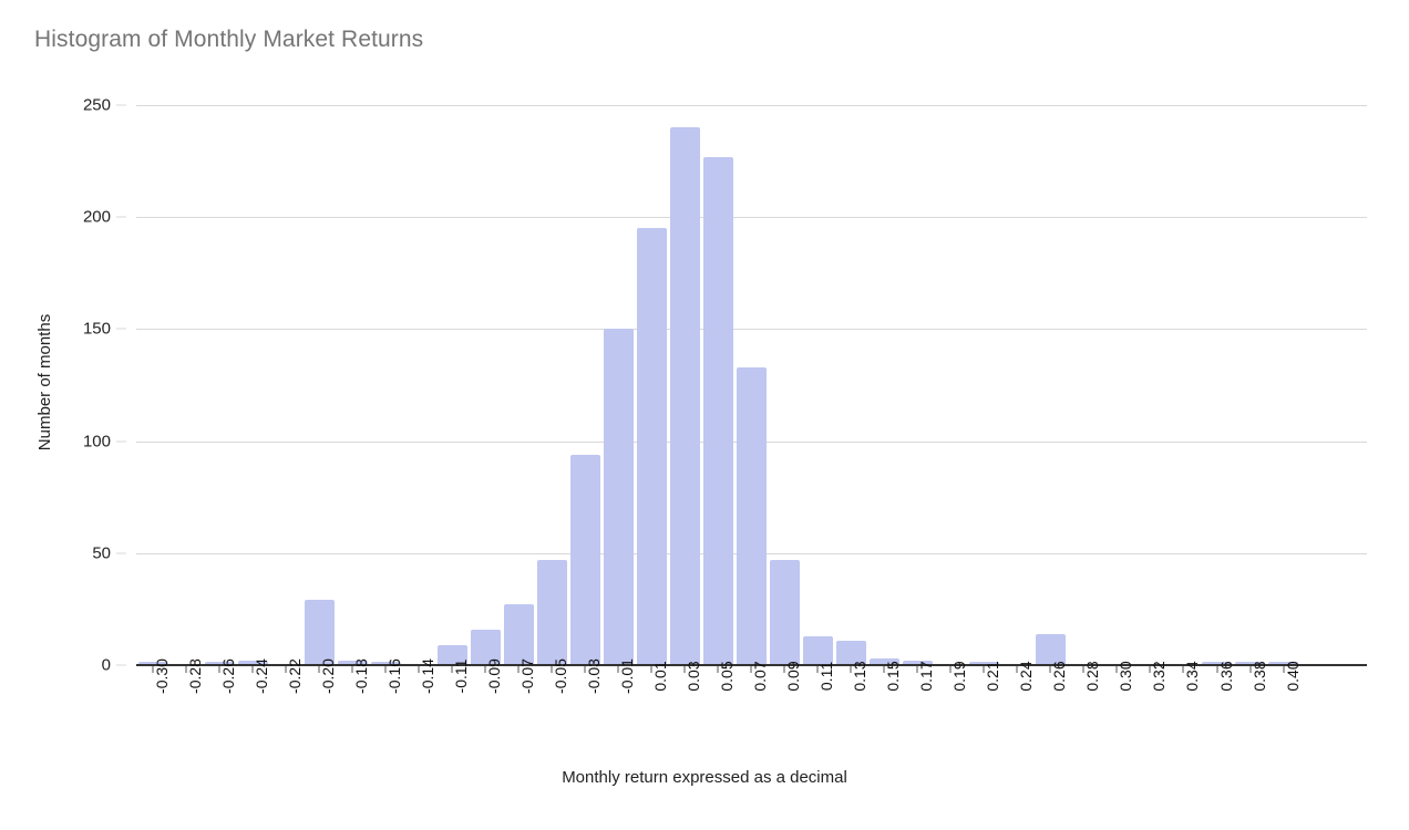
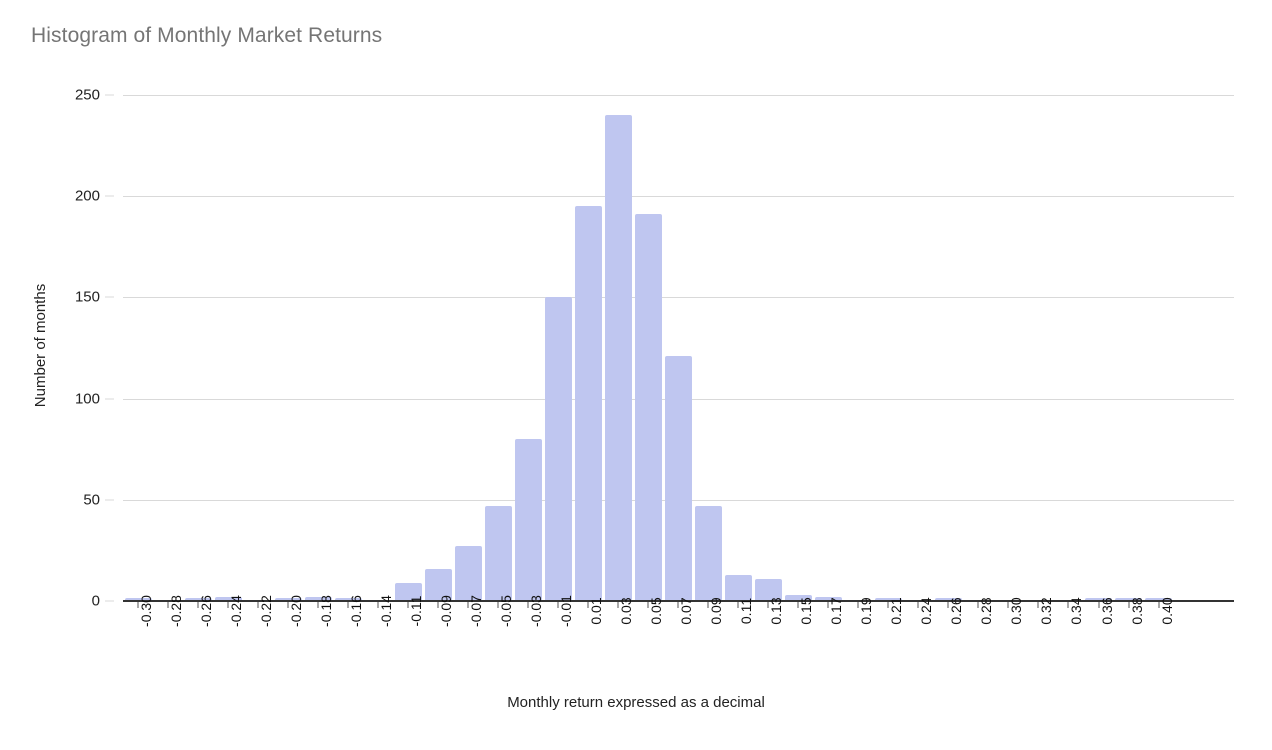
-0.20: 29 -> 1
-0.03: 94 -> 80
0.05: 227 -> 191
0.07: 133 -> 121
0.26: 14 -> 1
